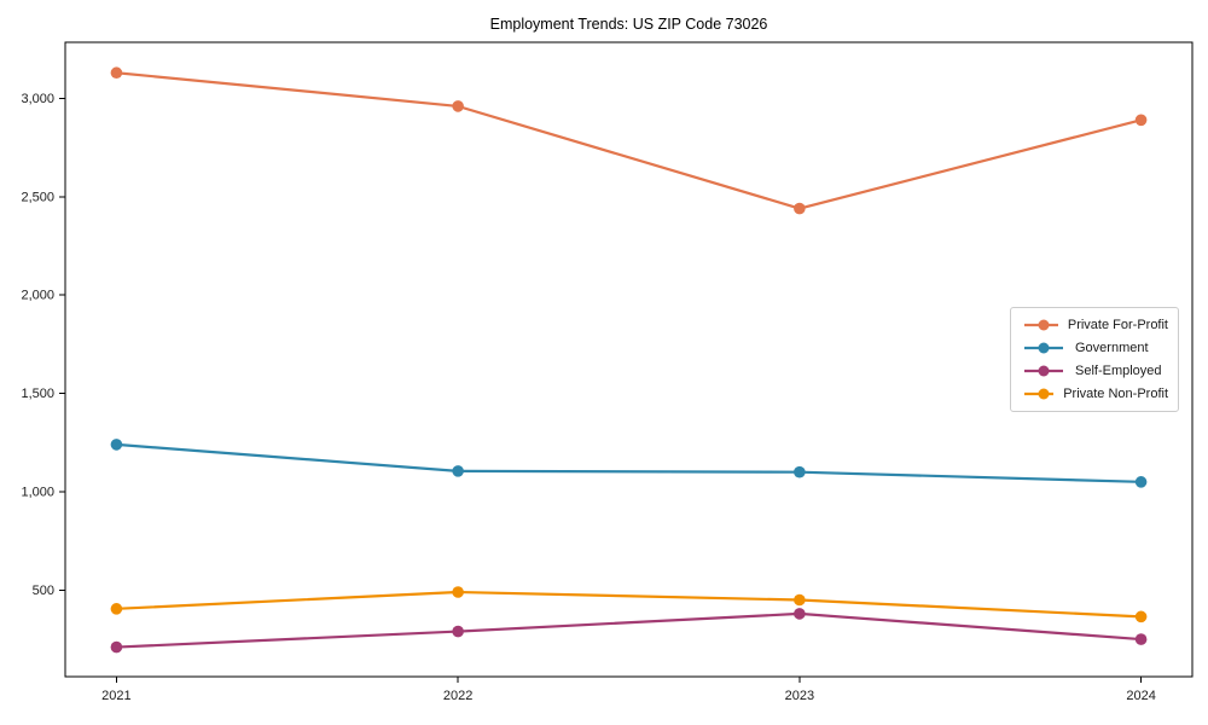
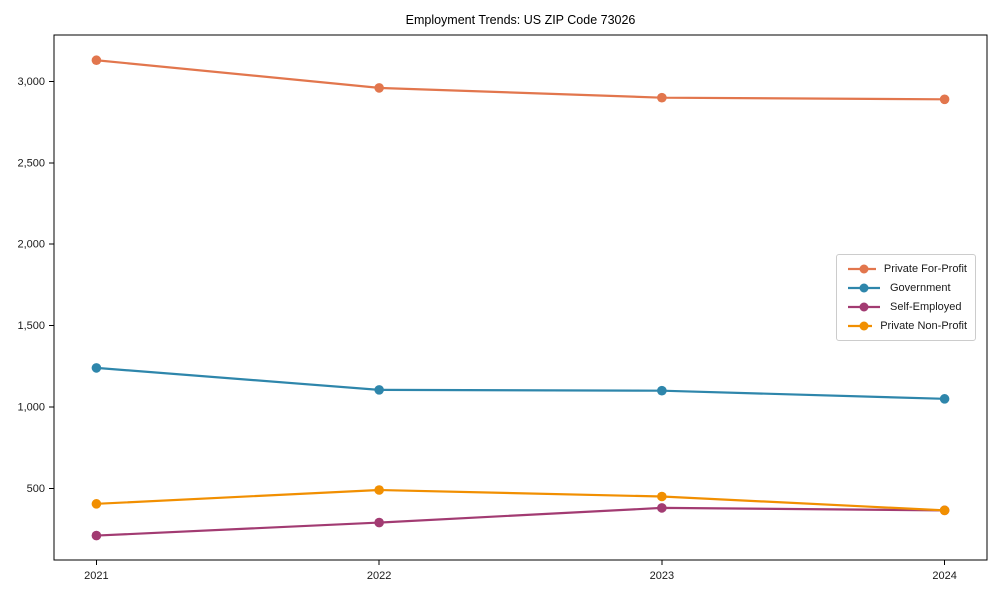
Private For-Profit/2023: 2440 -> 2900
Self-Employed/2024: 250 -> 360
